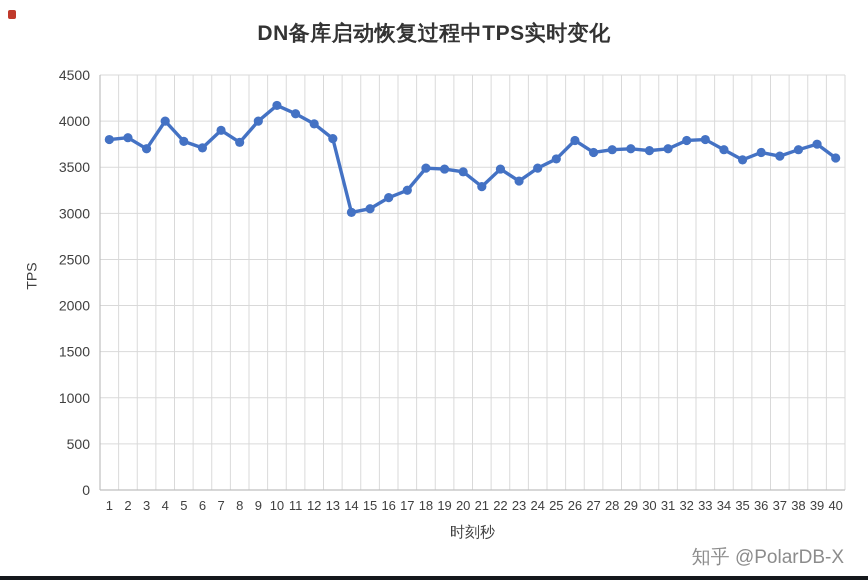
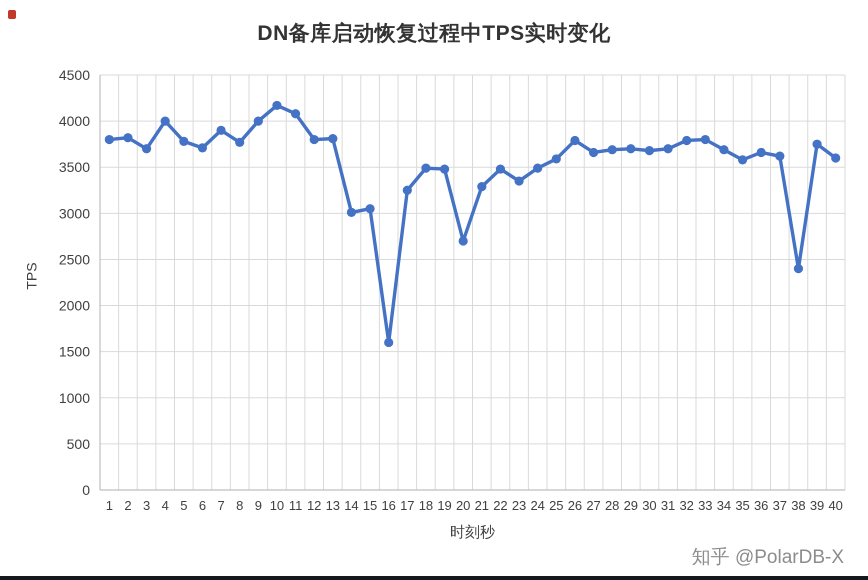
12: 4000 -> 3800
16: 3200 -> 1600
20: 3400 -> 2700
38: 3700 -> 2400
